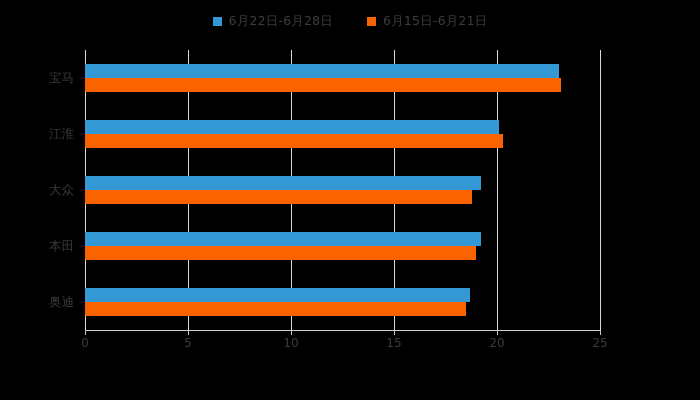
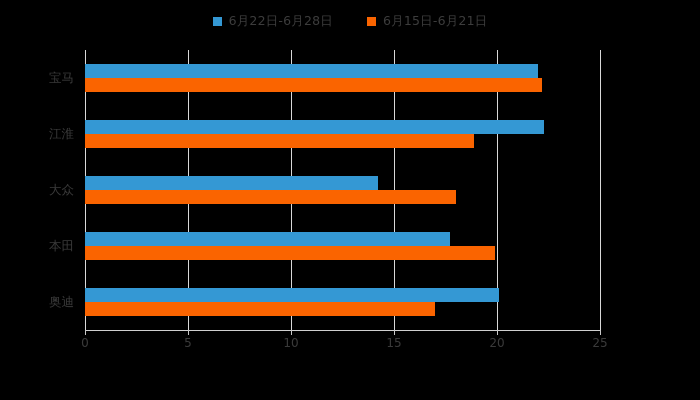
6月22日-6月28日/宝马: 23.0 -> 22.0
6月15日-6月21日/宝马: 23.1 -> 22.2
6月22日-6月28日/江淮: 20.1 -> 22.3
6月15日-6月21日/江淮: 20.3 -> 18.9
6月22日-6月28日/大众: 19.2 -> 14.2
6月15日-6月21日/大众: 18.8 -> 18.0
6月22日-6月28日/本田: 19.2 -> 17.7
6月15日-6月21日/本田: 19.0 -> 19.9
6月22日-6月28日/奥迪: 18.7 -> 20.1
6月15日-6月21日/奥迪: 18.5 -> 17.0
